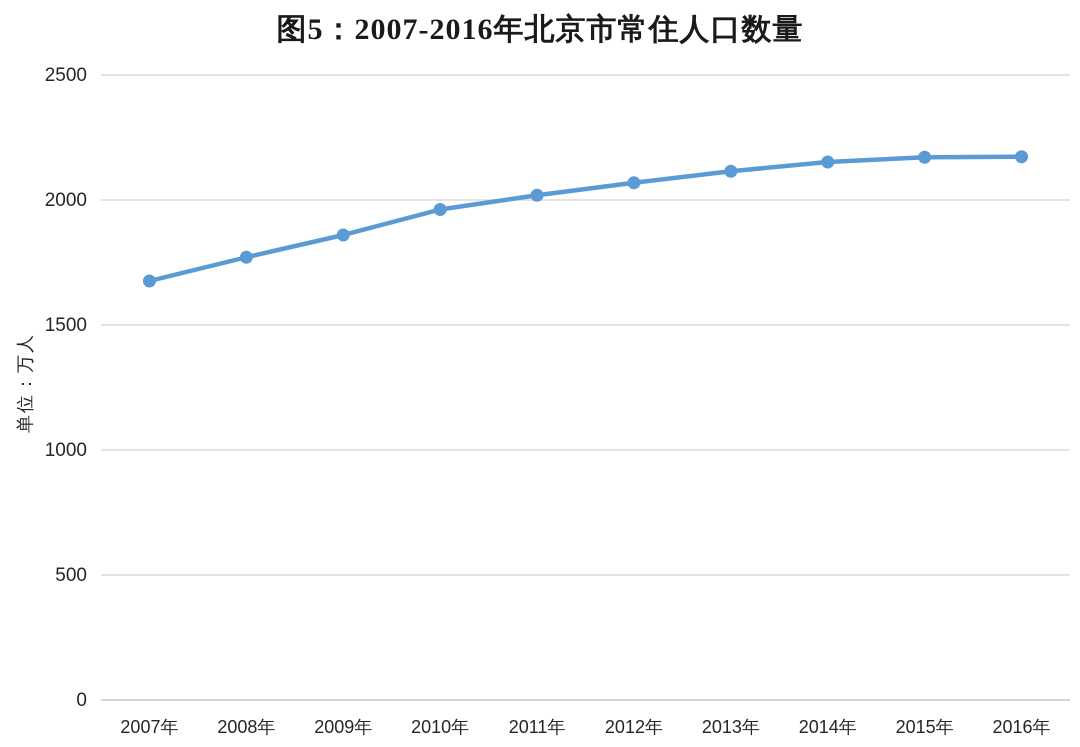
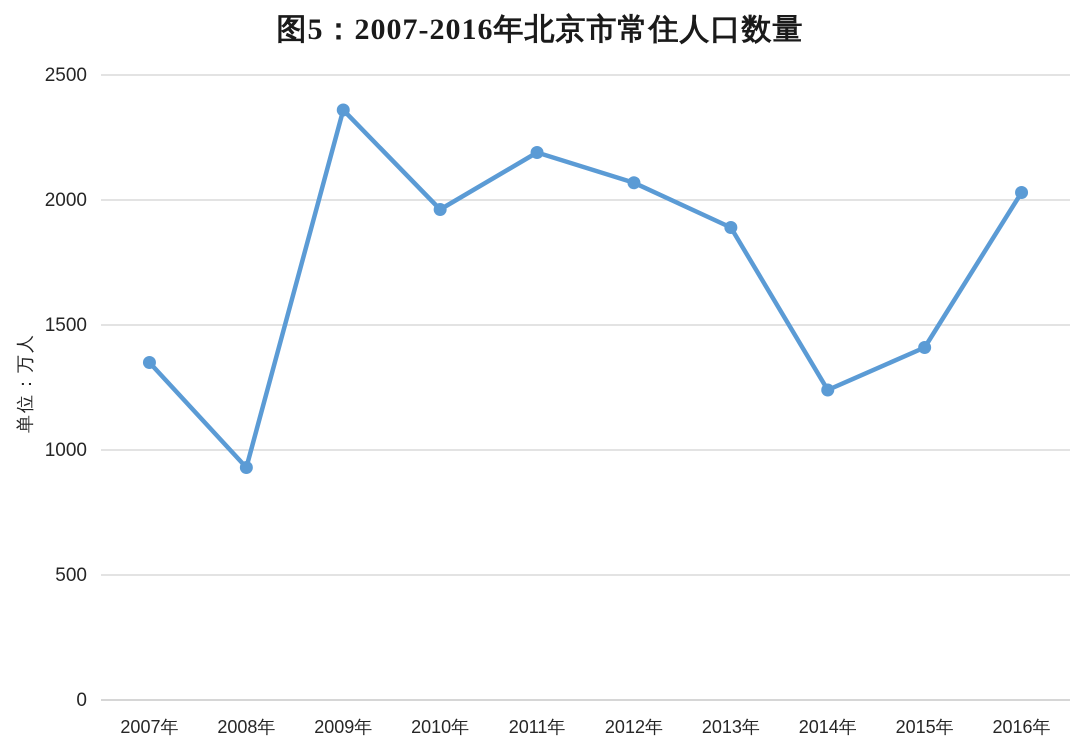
2007年: 1680 -> 1350
2008年: 1770 -> 930
2009年: 1860 -> 2360
2011年: 2020 -> 2190
2013年: 2120 -> 1890
2014年: 2150 -> 1240
2015年: 2170 -> 1410
2016年: 2170 -> 2030
